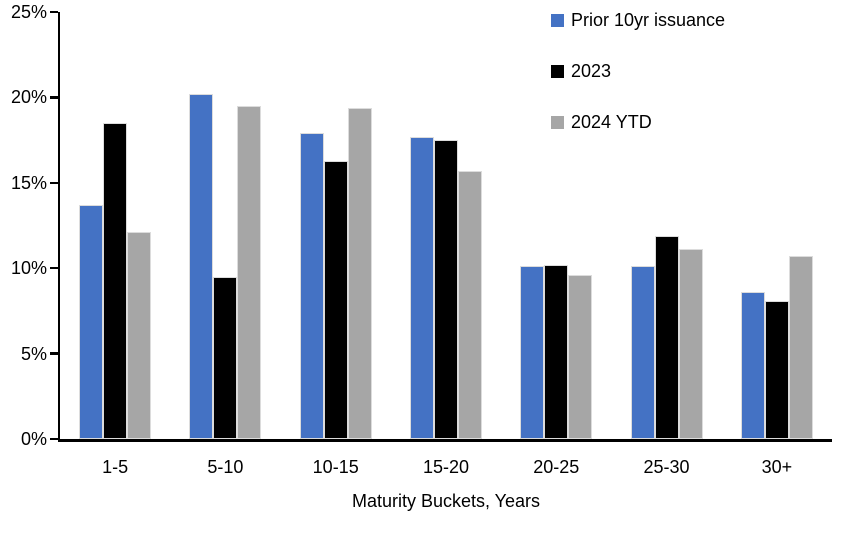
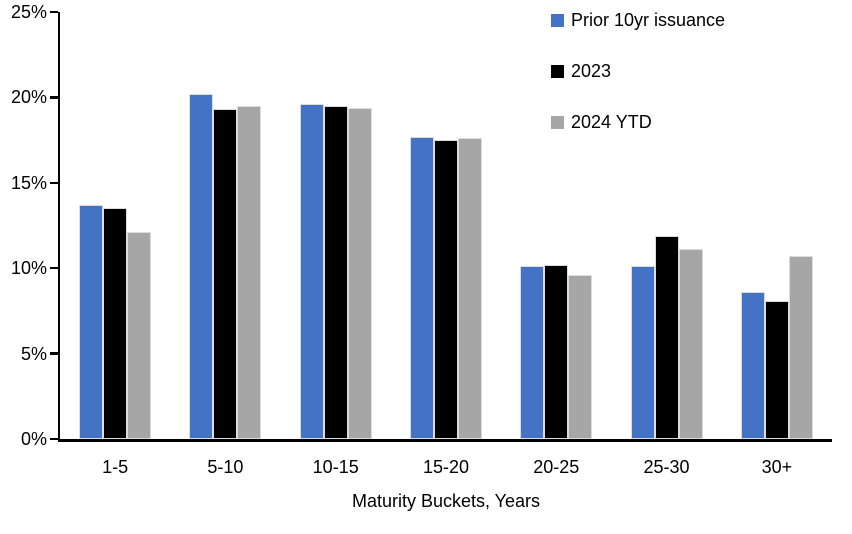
2023/1-5: 18.5% -> 13.5%
2023/5-10: 9.5% -> 19.3%
Prior 10yr issuance/10-15: 17.9% -> 19.6%
2023/10-15: 16.3% -> 19.5%
2024 YTD/15-20: 15.7% -> 17.6%
